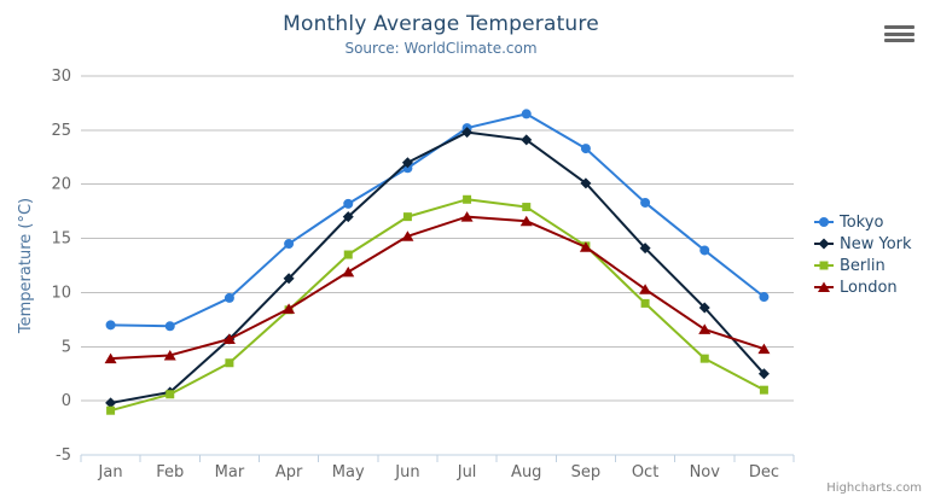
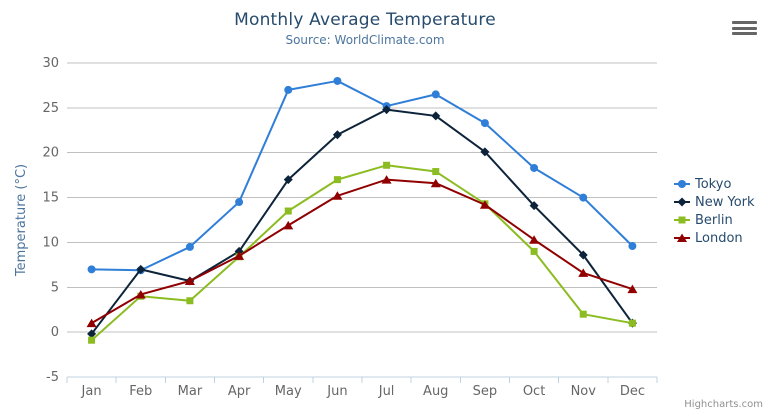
London/Jan: 4 -> 1
New York/Feb: 1 -> 7
Berlin/Feb: 1 -> 4
New York/Apr: 11 -> 9
Tokyo/May: 18 -> 27
Tokyo/Jun: 22 -> 28
Tokyo/Nov: 14 -> 15
Berlin/Nov: 4 -> 2
New York/Dec: 2 -> 1
